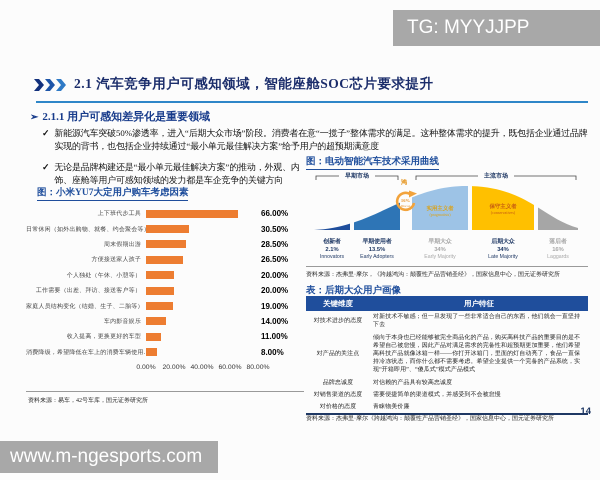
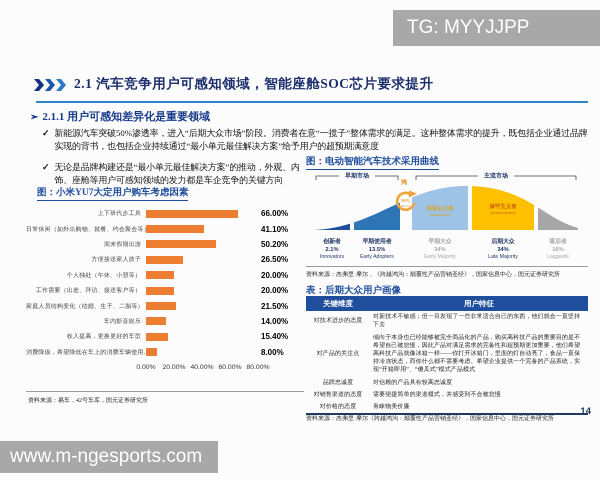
图：小米YU7大定用户购车考虑因素/日常休闲（如外出购物、就餐、约会聚会等）: 30.50% -> 41.10%
图：小米YU7大定用户购车考虑因素/周末假期出游: 28.50% -> 50.20%
图：小米YU7大定用户购车考虑因素/家庭人员结构变化（结婚、生子、二胎等）: 19.00% -> 21.50%
图：小米YU7大定用户购车考虑因素/收入提高，更换更好的车型: 11.00% -> 15.40%
